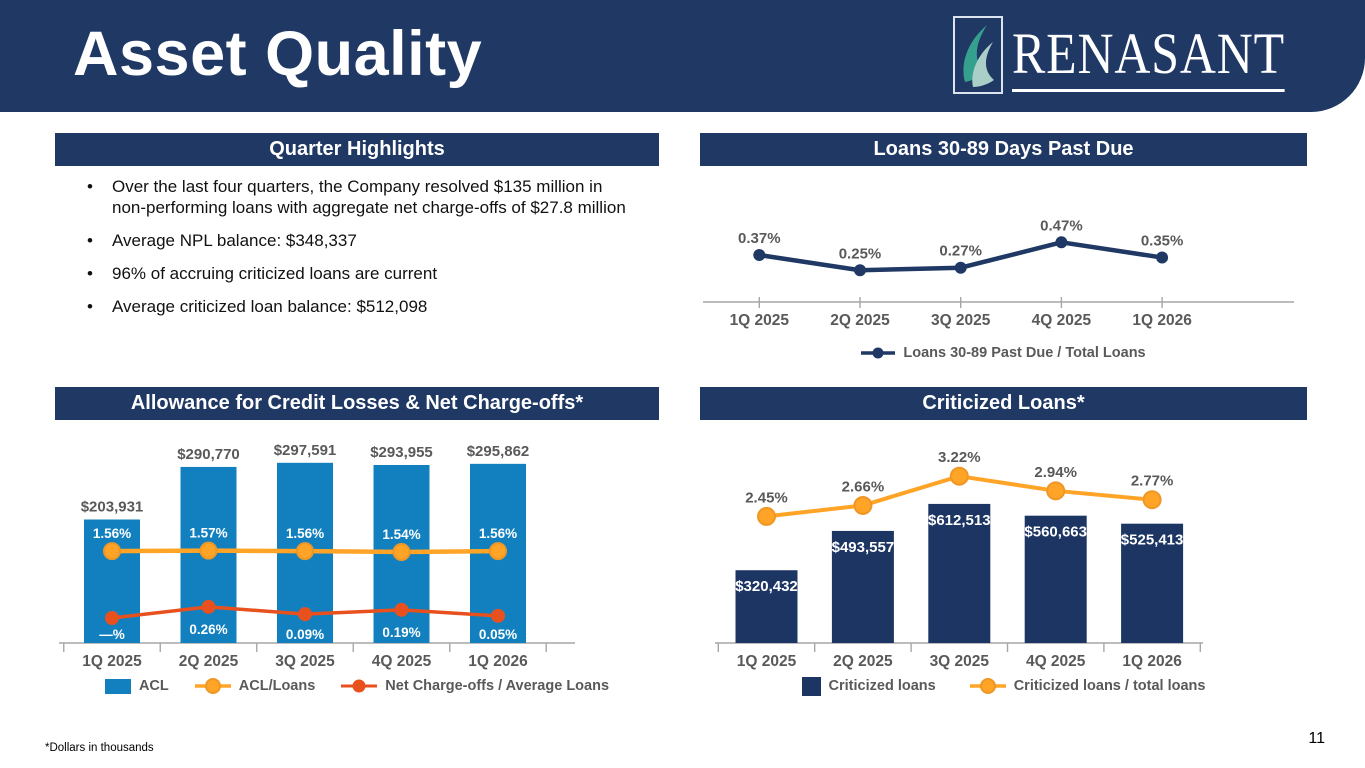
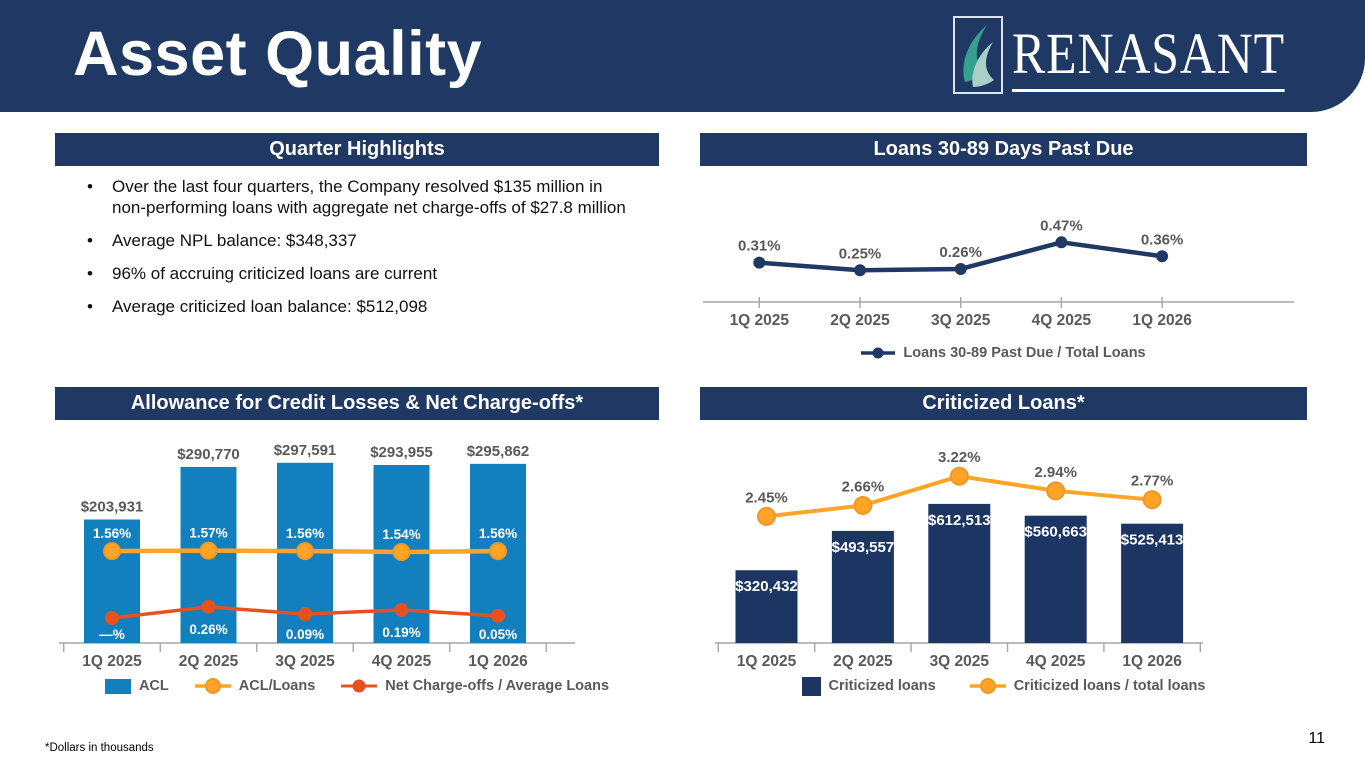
Loans 30-89 Days Past Due/1Q 2025: 0.37% -> 0.31%
Loans 30-89 Days Past Due/3Q 2025: 0.27% -> 0.26%
Loans 30-89 Days Past Due/1Q 2026: 0.35% -> 0.36%
